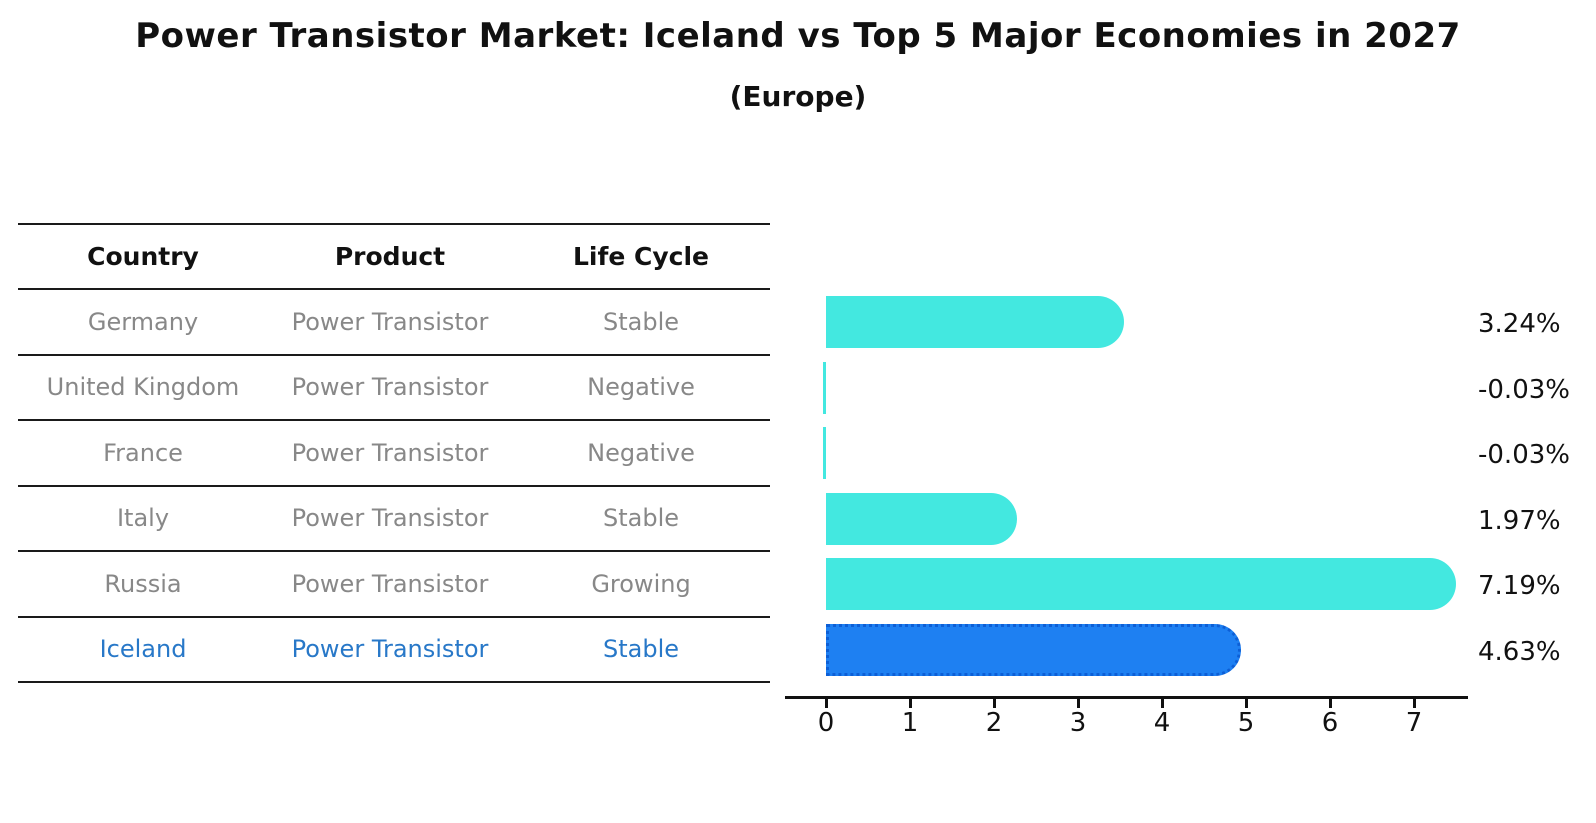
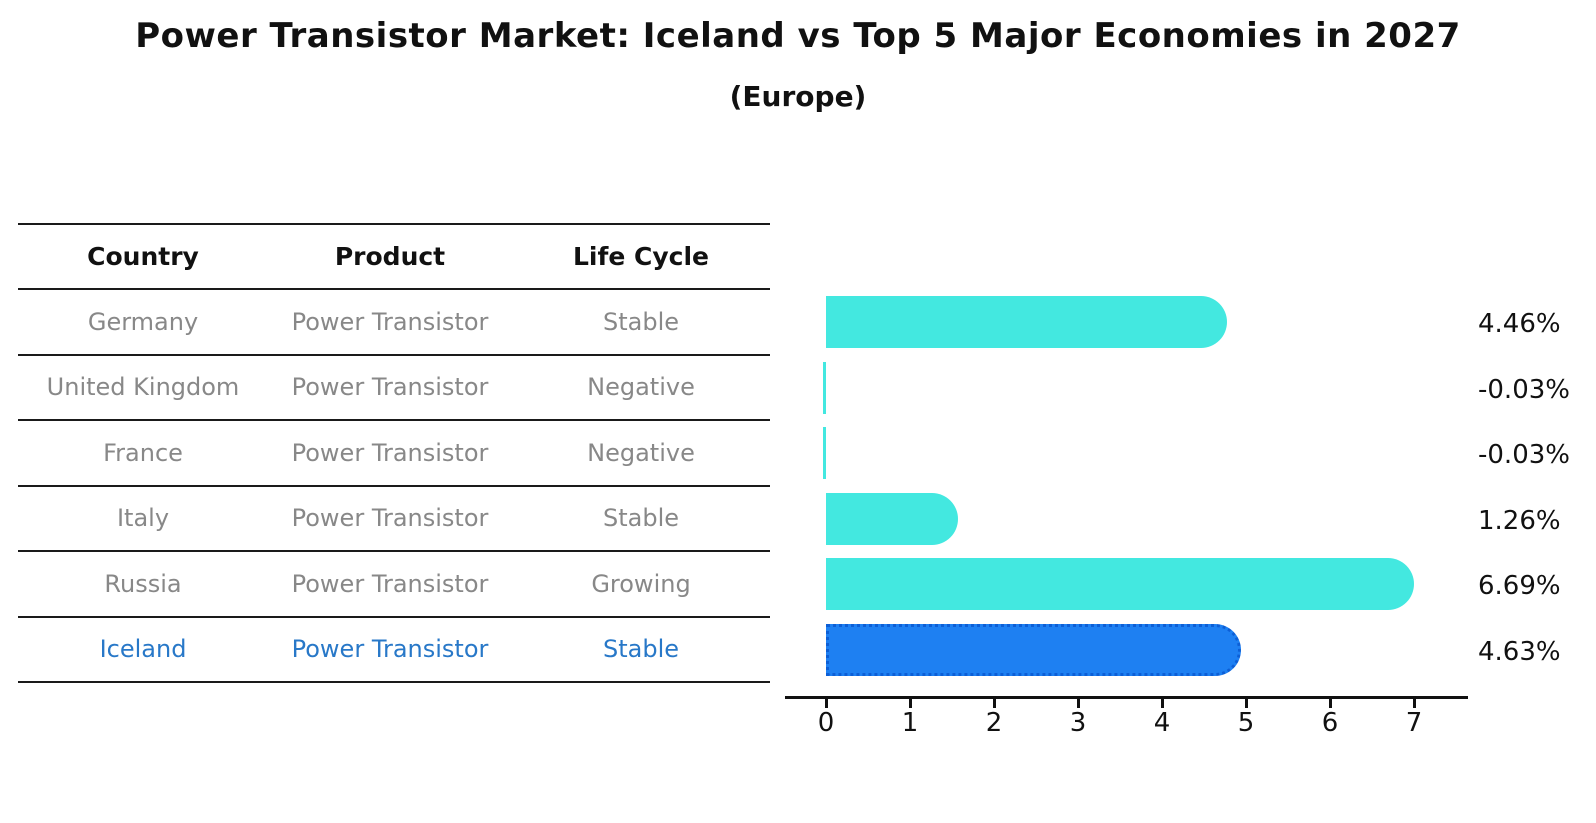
Germany: 3.24% -> 4.46%
Italy: 1.97% -> 1.26%
Russia: 7.19% -> 6.69%
